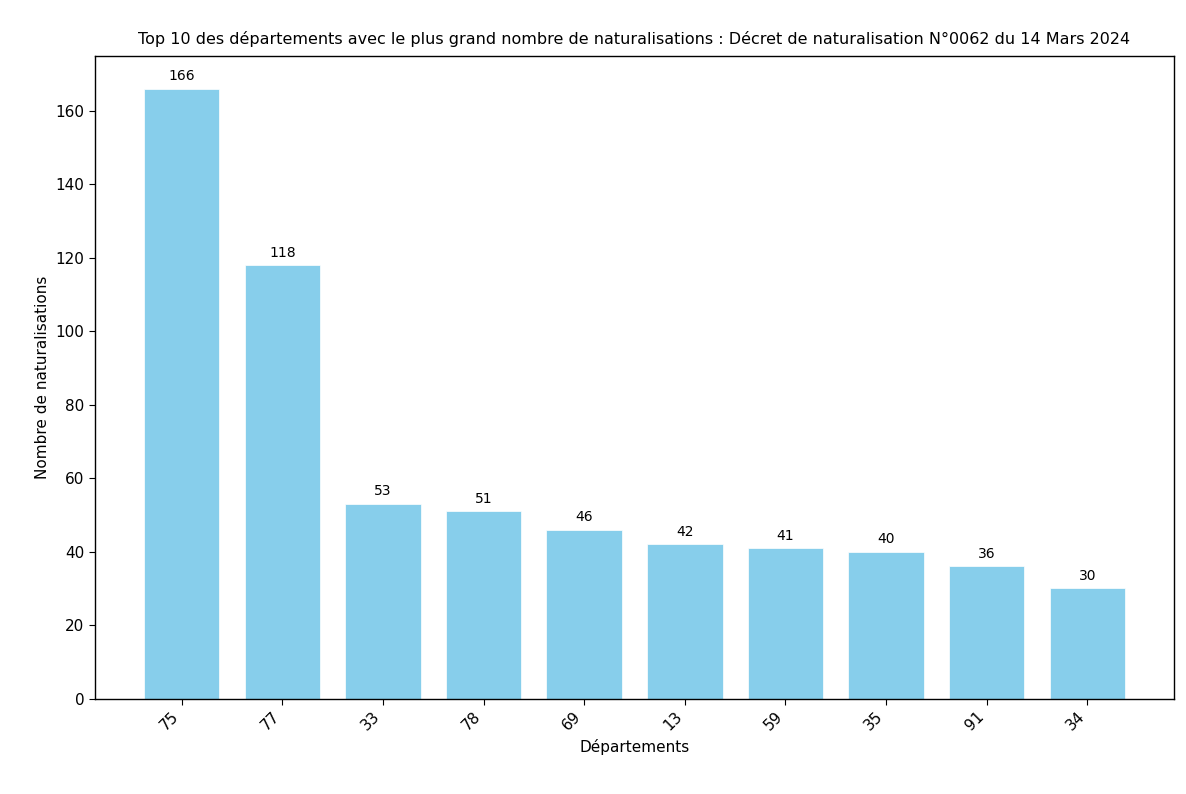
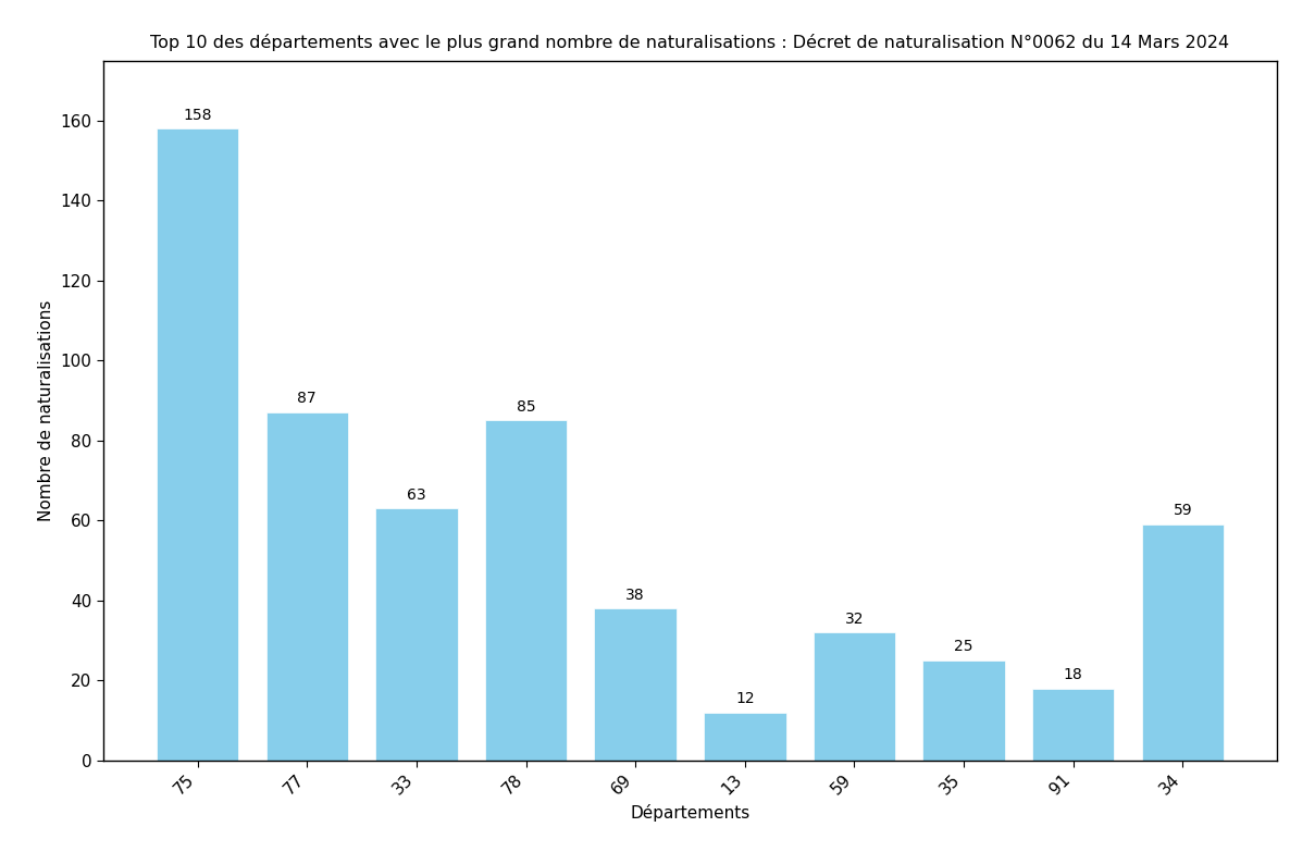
75: 166 -> 158
77: 118 -> 87
33: 53 -> 63
78: 51 -> 85
69: 46 -> 38
13: 42 -> 12
59: 41 -> 32
35: 40 -> 25
91: 36 -> 18
34: 30 -> 59
